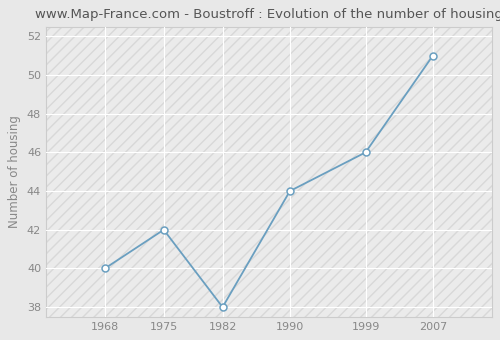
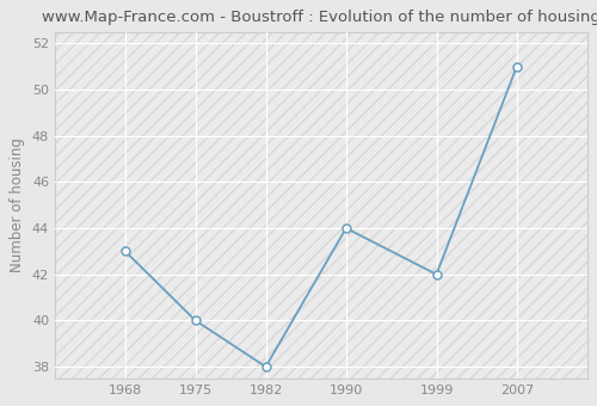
1968: 40 -> 43
1975: 42 -> 40
1999: 46 -> 42
